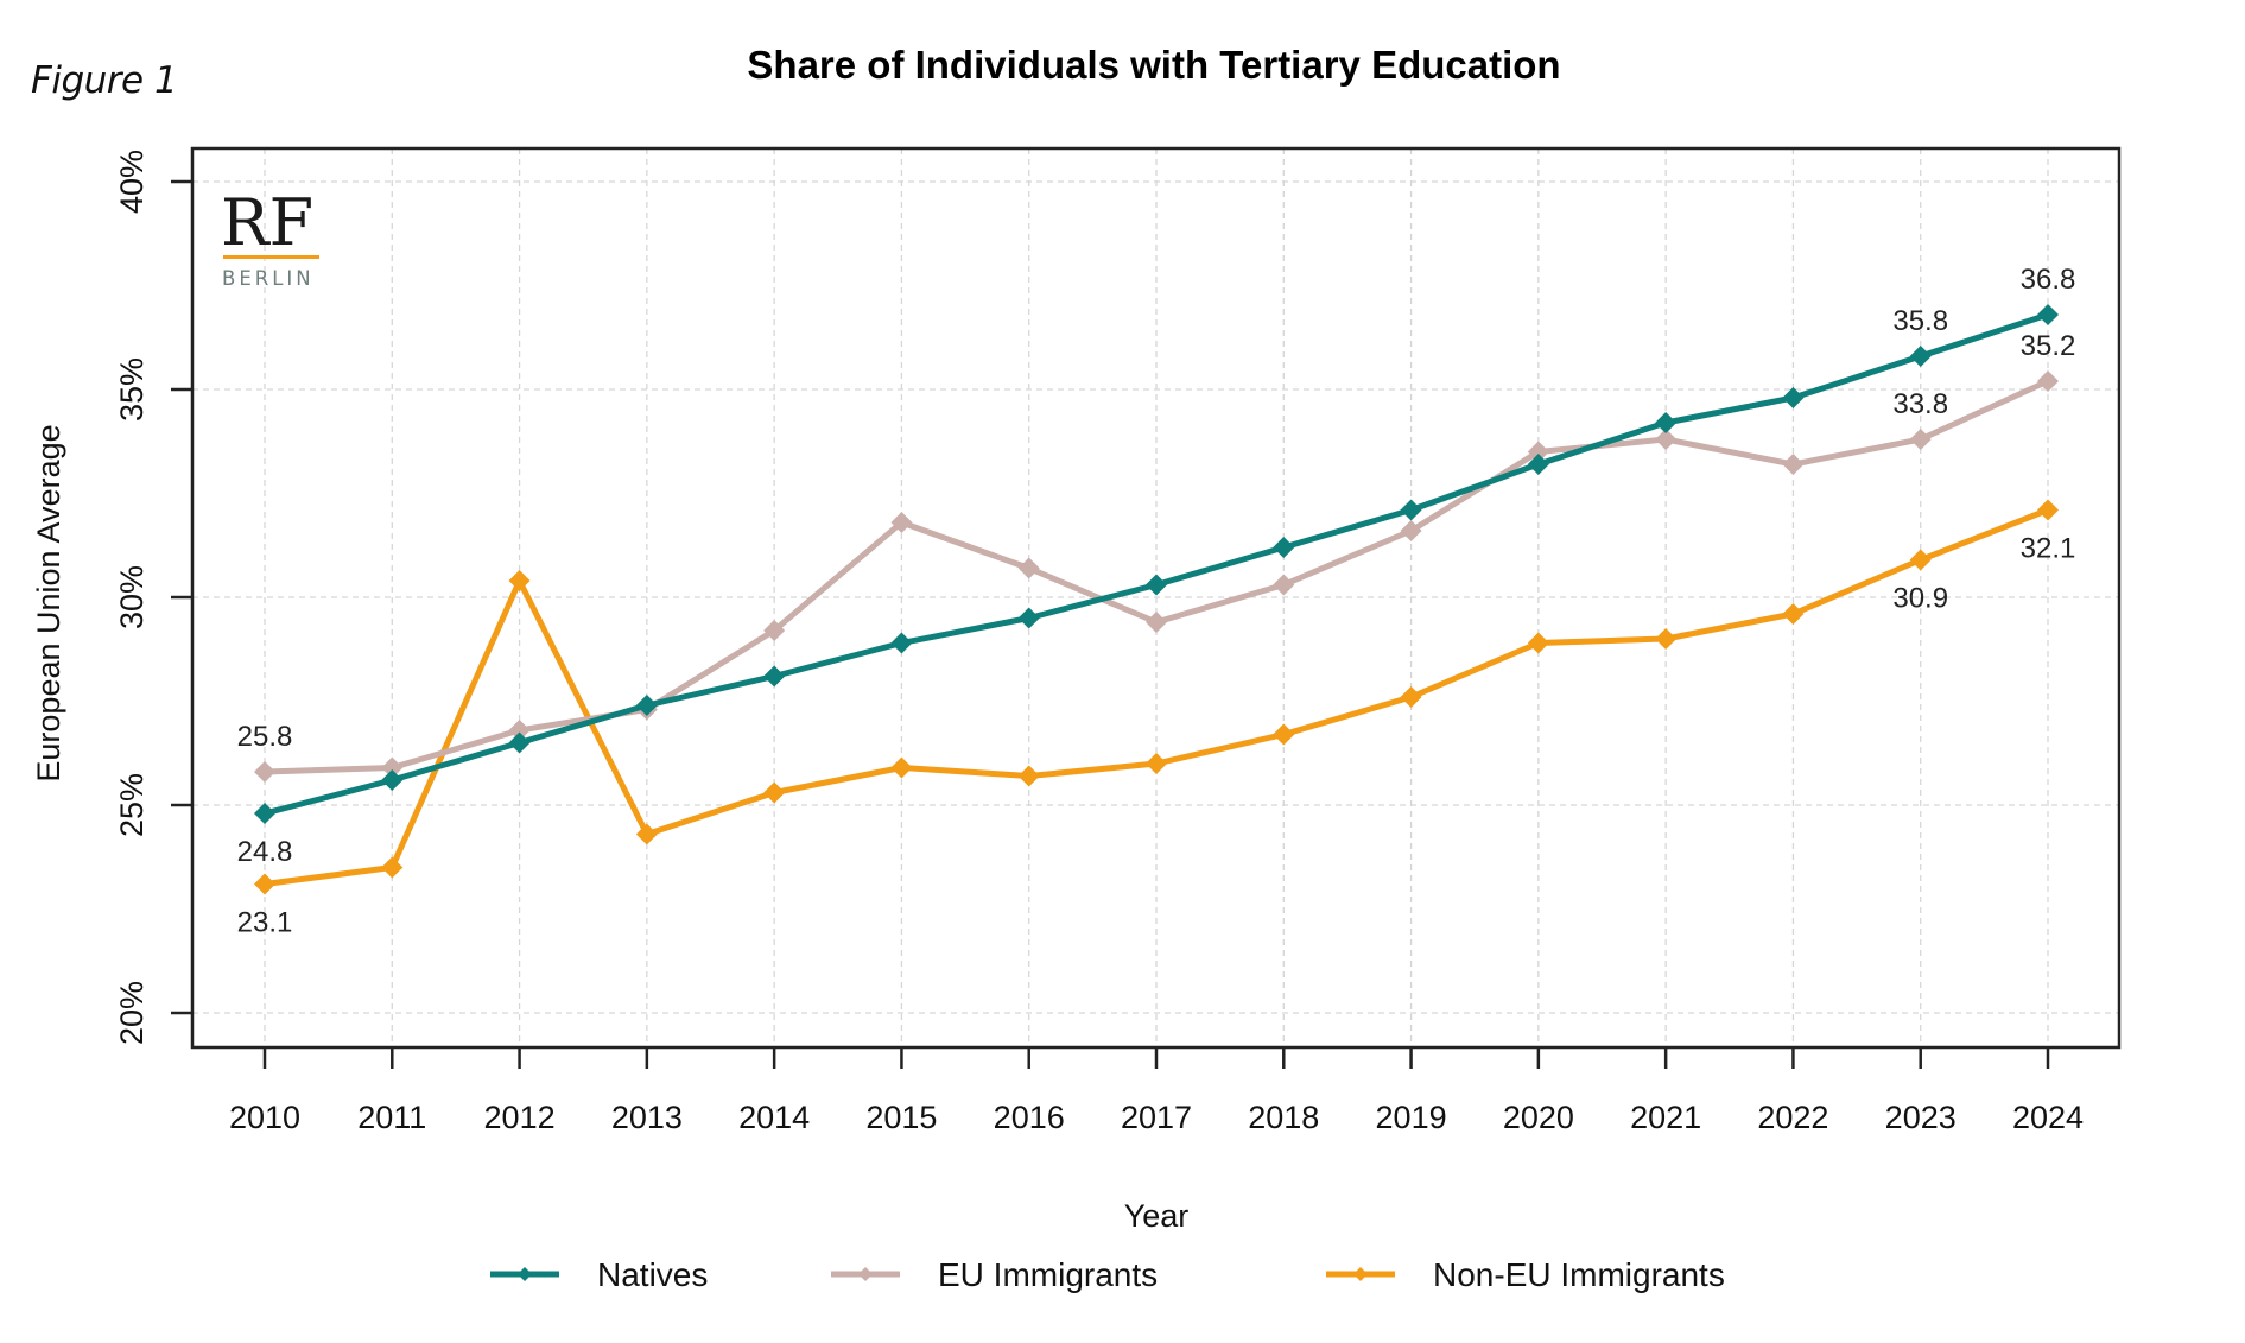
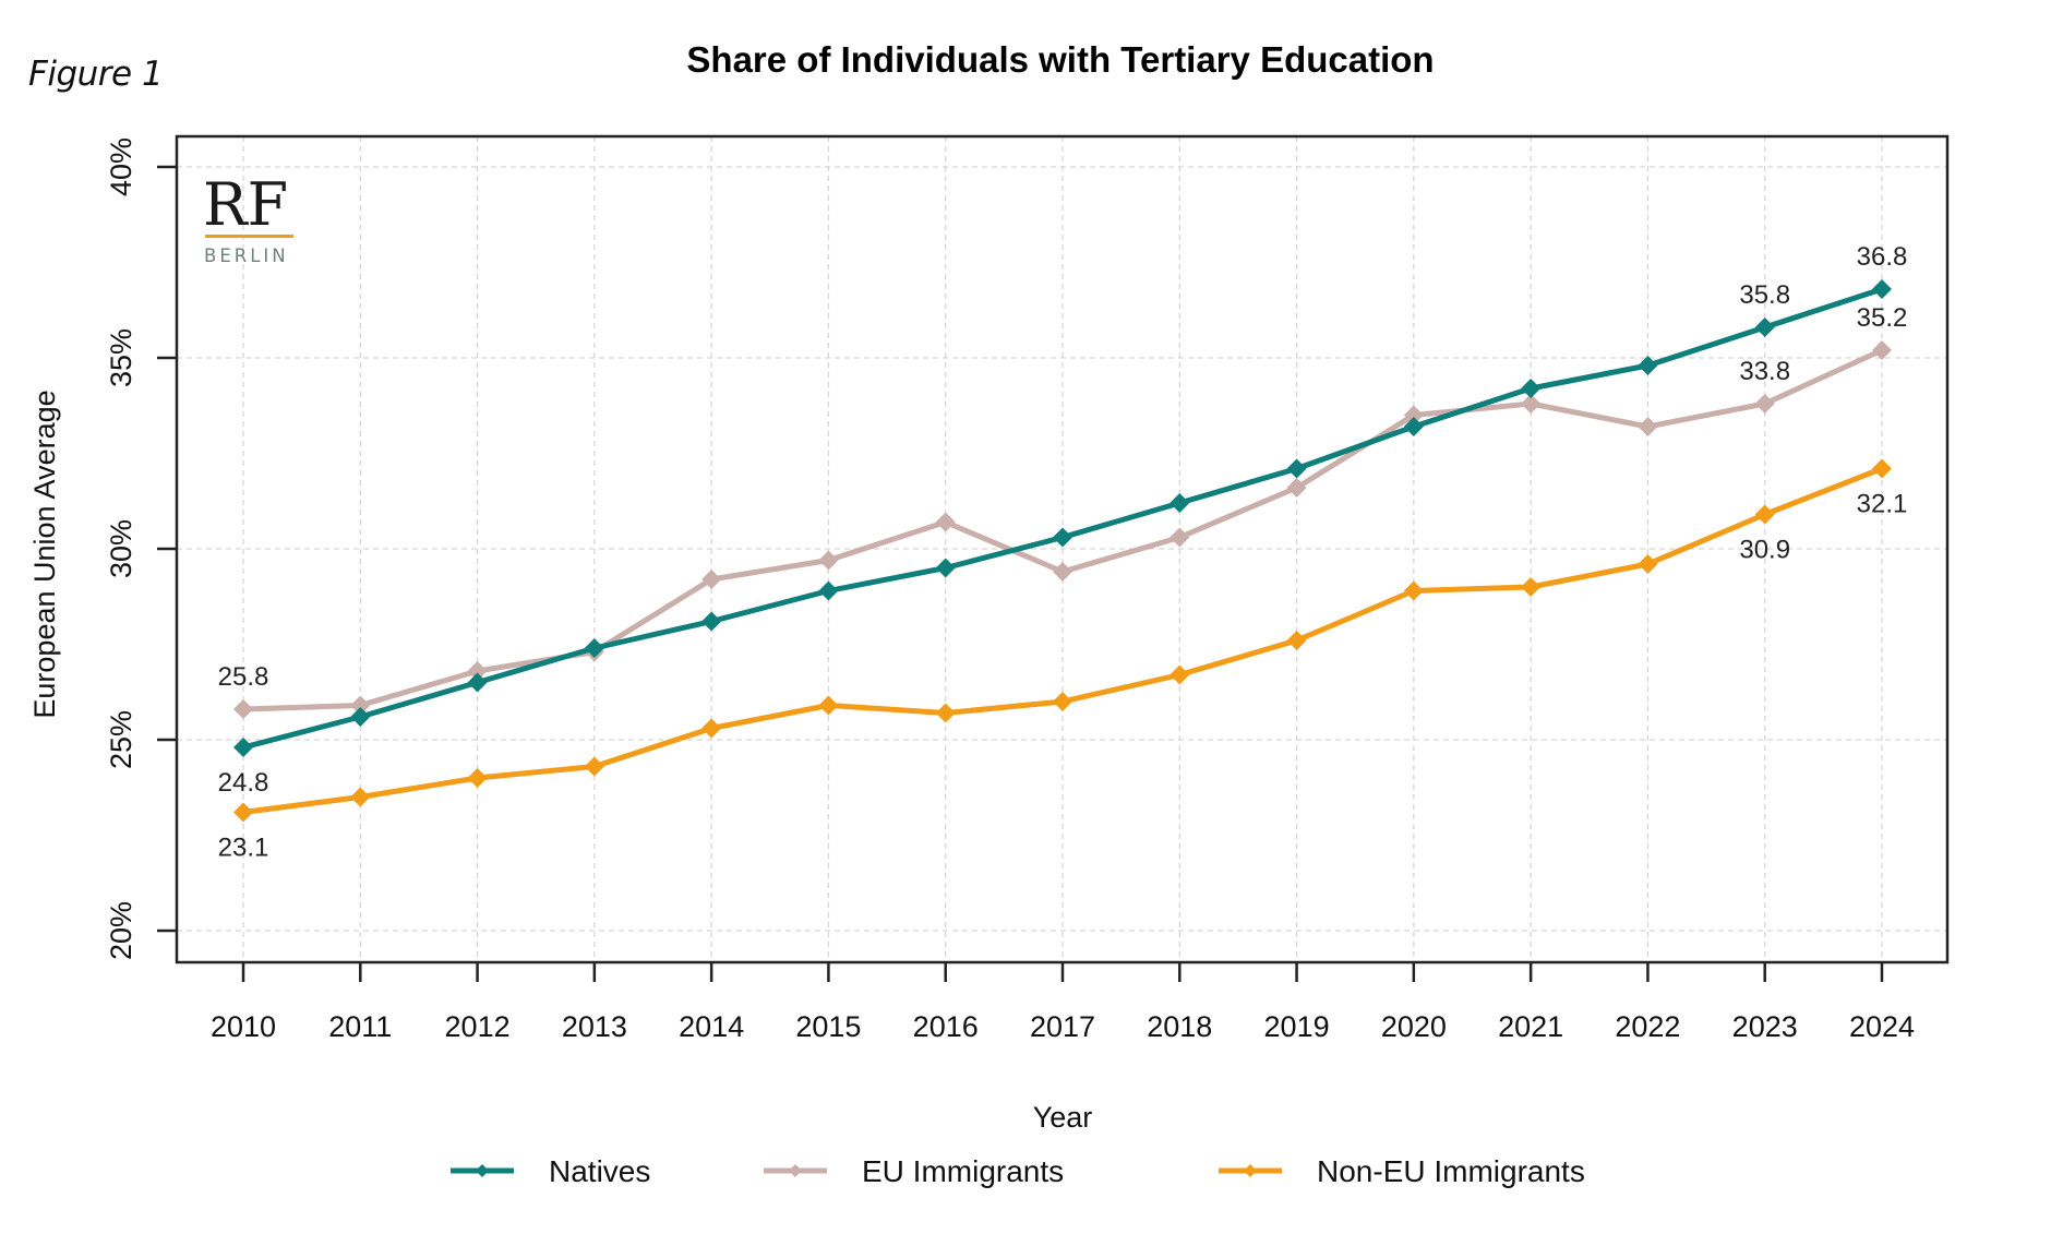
Non-EU Immigrants/2012: 30.4% -> 24.0%
EU Immigrants/2015: 31.8% -> 29.7%
